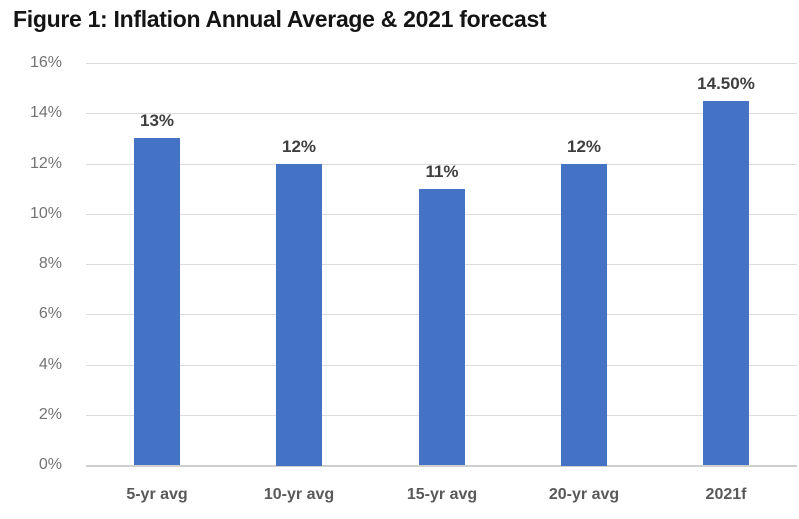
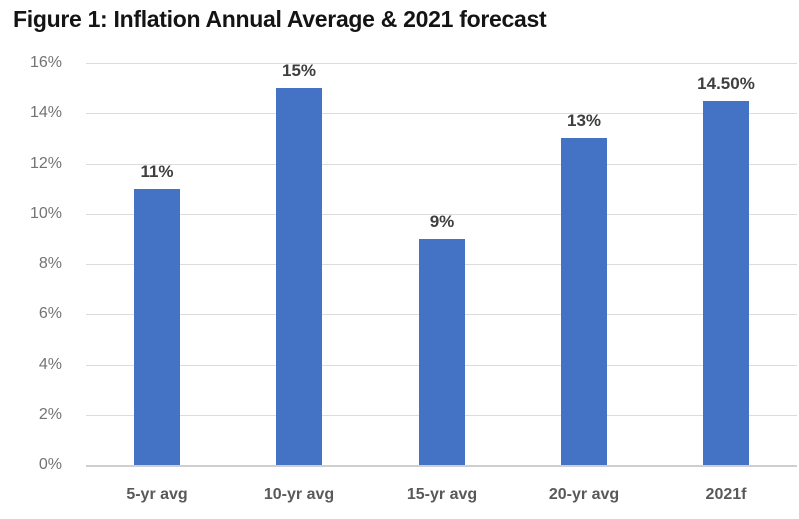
5-yr avg: 13% -> 11%
10-yr avg: 12% -> 15%
15-yr avg: 11% -> 9%
20-yr avg: 12% -> 13%
